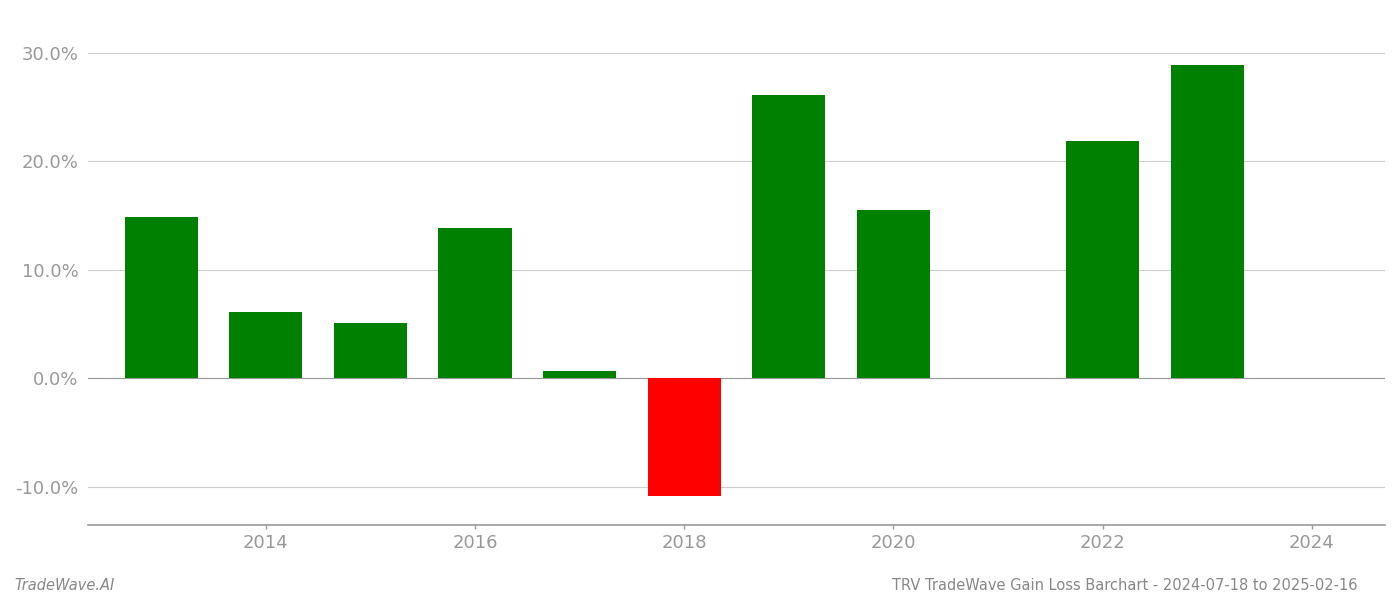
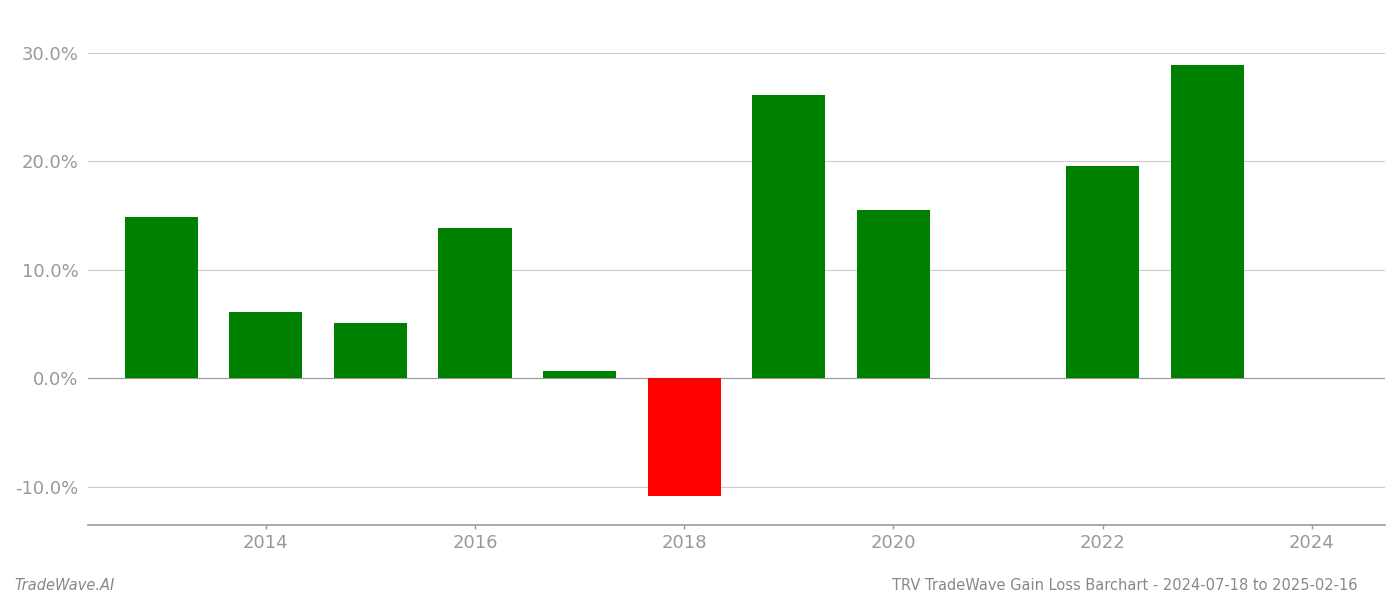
2022: 21.9% -> 19.6%
